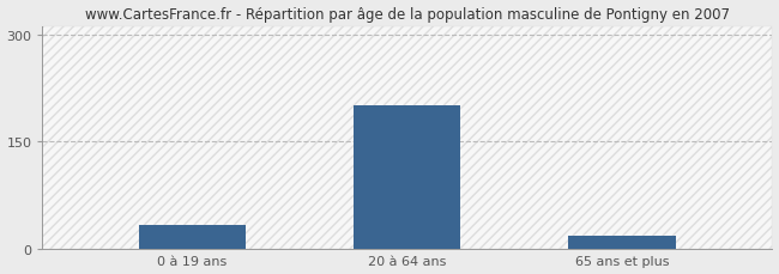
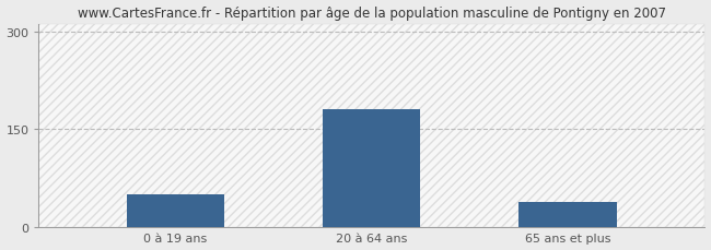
0 à 19 ans: 34 -> 50
20 à 64 ans: 200 -> 180
65 ans et plus: 18 -> 38
